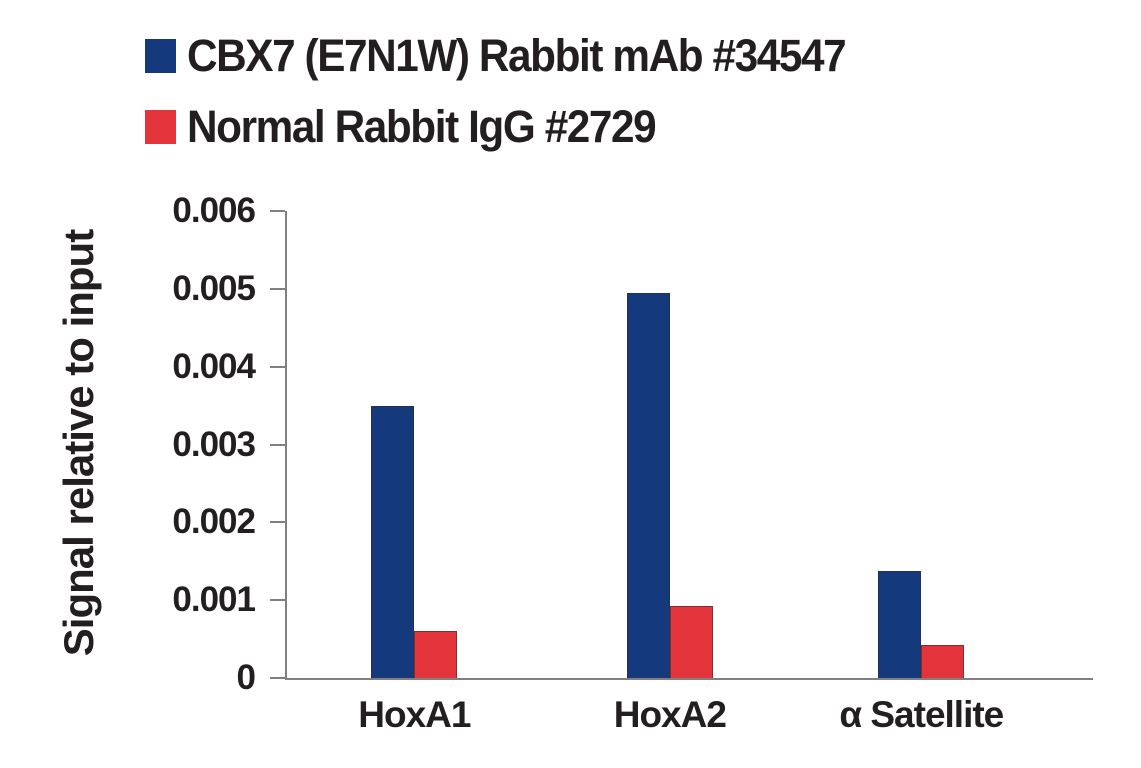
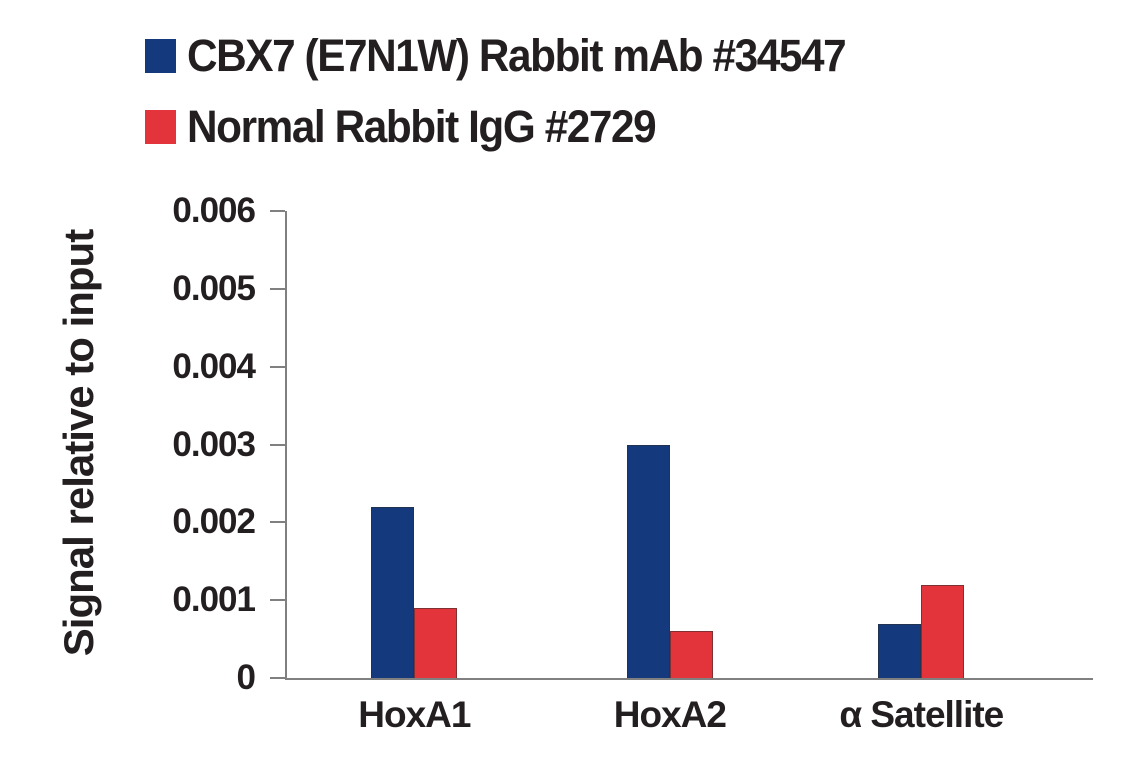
CBX7 (E7N1W) Rabbit mAb #34547/HoxA1: 0.0035 -> 0.0022
Normal Rabbit IgG #2729/HoxA1: 0.0006 -> 0.0009
CBX7 (E7N1W) Rabbit mAb #34547/HoxA2: 0.0050 -> 0.0030
Normal Rabbit IgG #2729/HoxA2: 0.0009 -> 0.0006
CBX7 (E7N1W) Rabbit mAb #34547/α Satellite: 0.0014 -> 0.0007
Normal Rabbit IgG #2729/α Satellite: 0.0004 -> 0.0012
